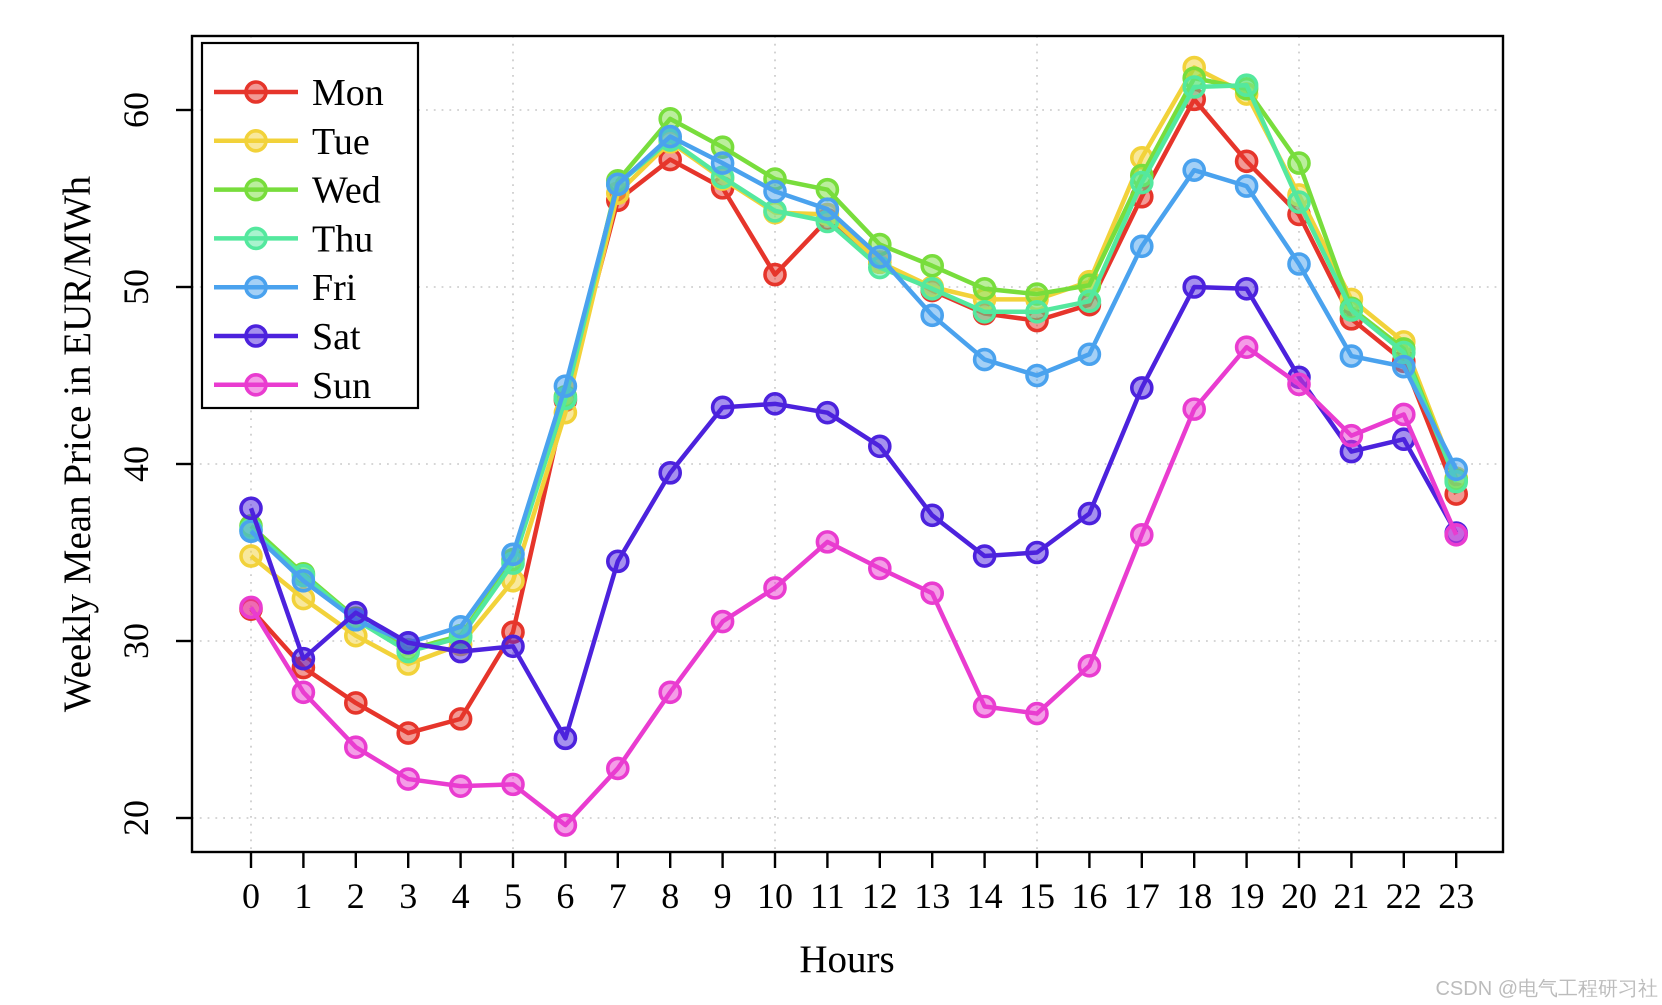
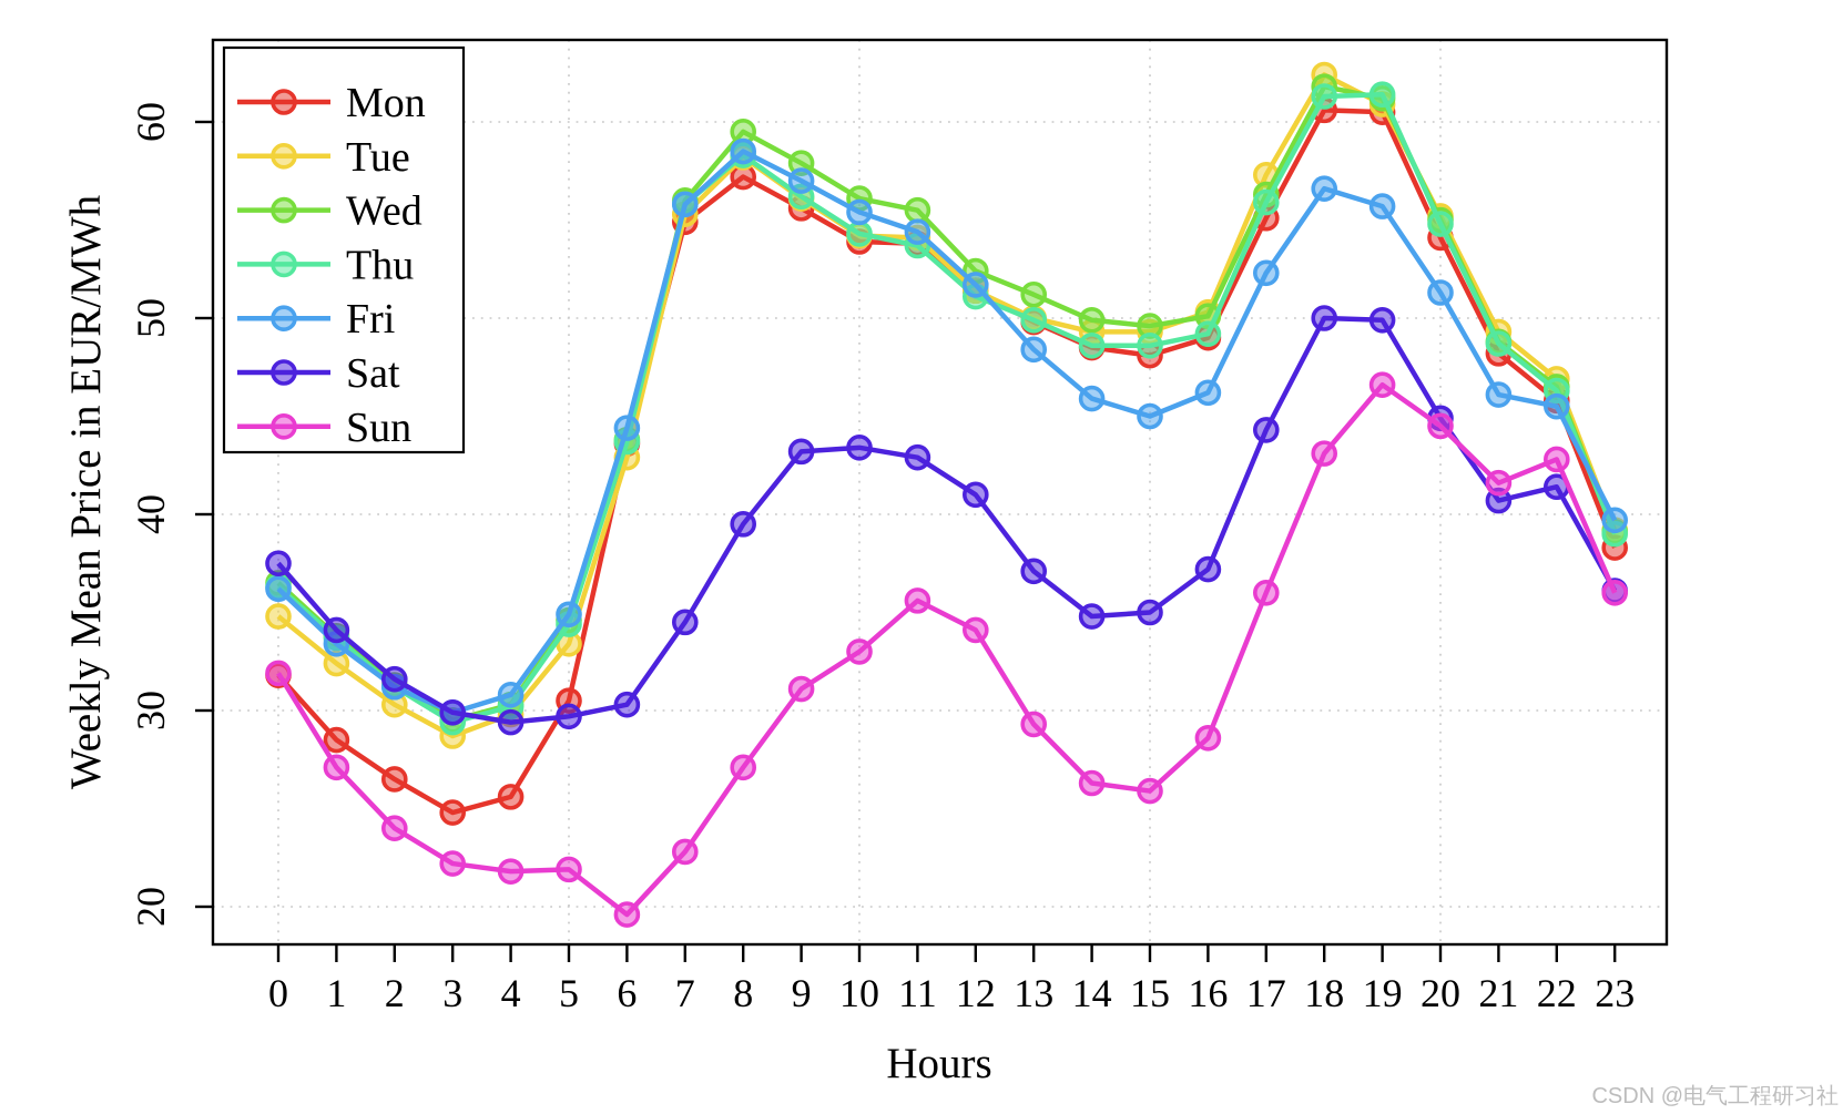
Sat/1: 29.0 -> 34.1
Sat/6: 24.5 -> 30.3
Mon/10: 50.7 -> 53.9
Sun/13: 32.7 -> 29.3
Mon/19: 57.1 -> 60.5
Wed/20: 57.0 -> 55.0
